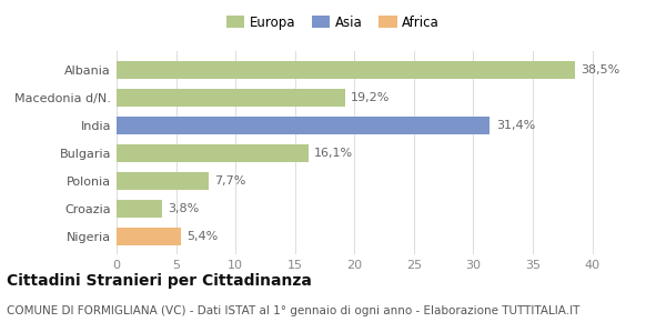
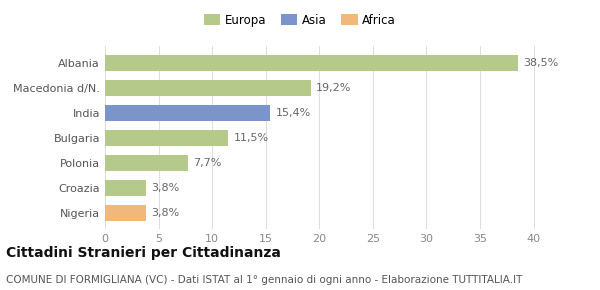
India: 31,4% -> 15,4%
Bulgaria: 16,1% -> 11,5%
Nigeria: 5,4% -> 3,8%
